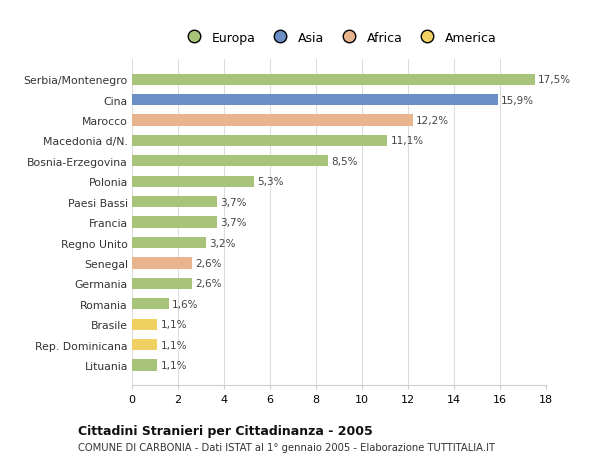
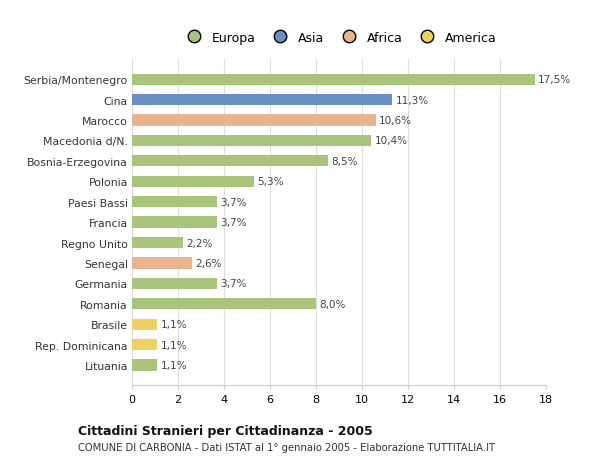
Cina: 15,9% -> 11,3%
Marocco: 12,2% -> 10,6%
Macedonia d/N.: 11,1% -> 10,4%
Regno Unito: 3,2% -> 2,2%
Germania: 2,6% -> 3,7%
Romania: 1,6% -> 8,0%
